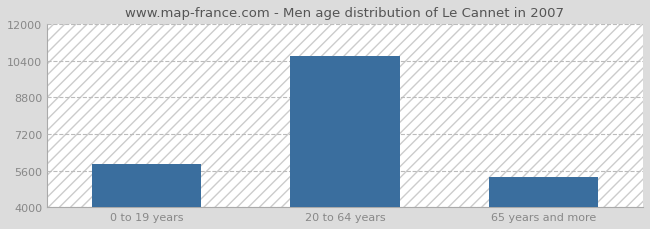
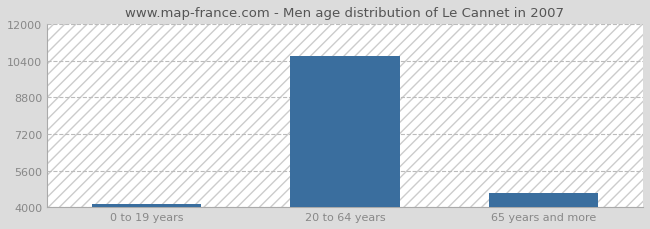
0 to 19 years: 5900 -> 4150
65 years and more: 5300 -> 4600
